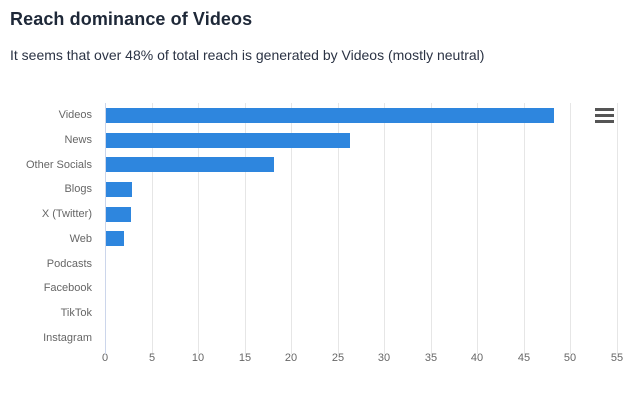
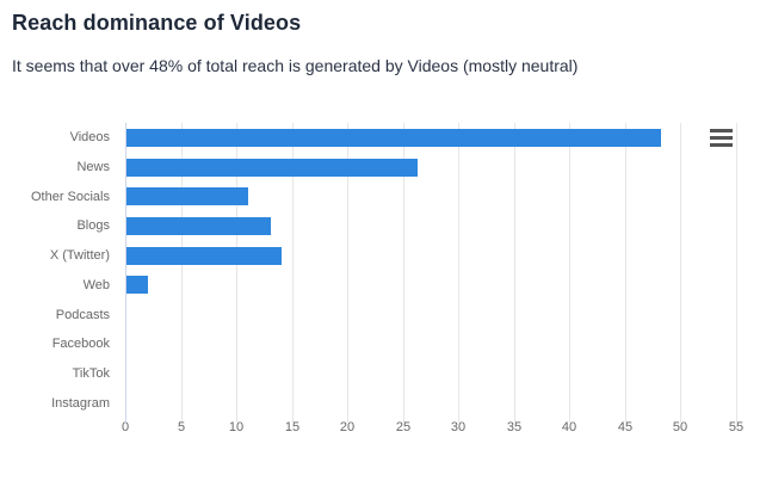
Other Socials: 18 -> 11
Blogs: 3 -> 13
X (Twitter): 3 -> 14
